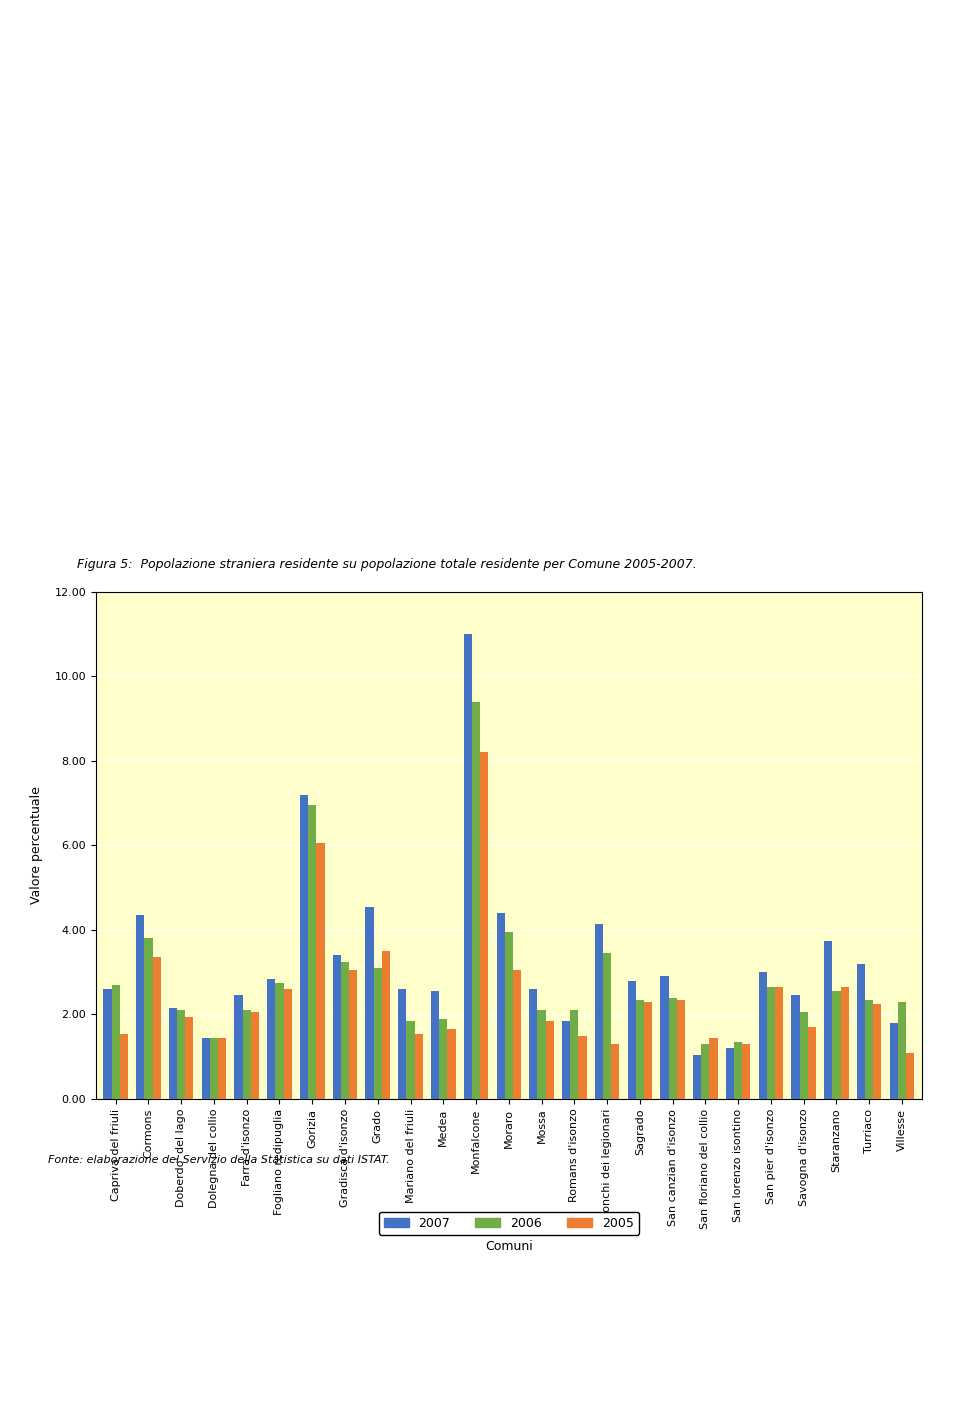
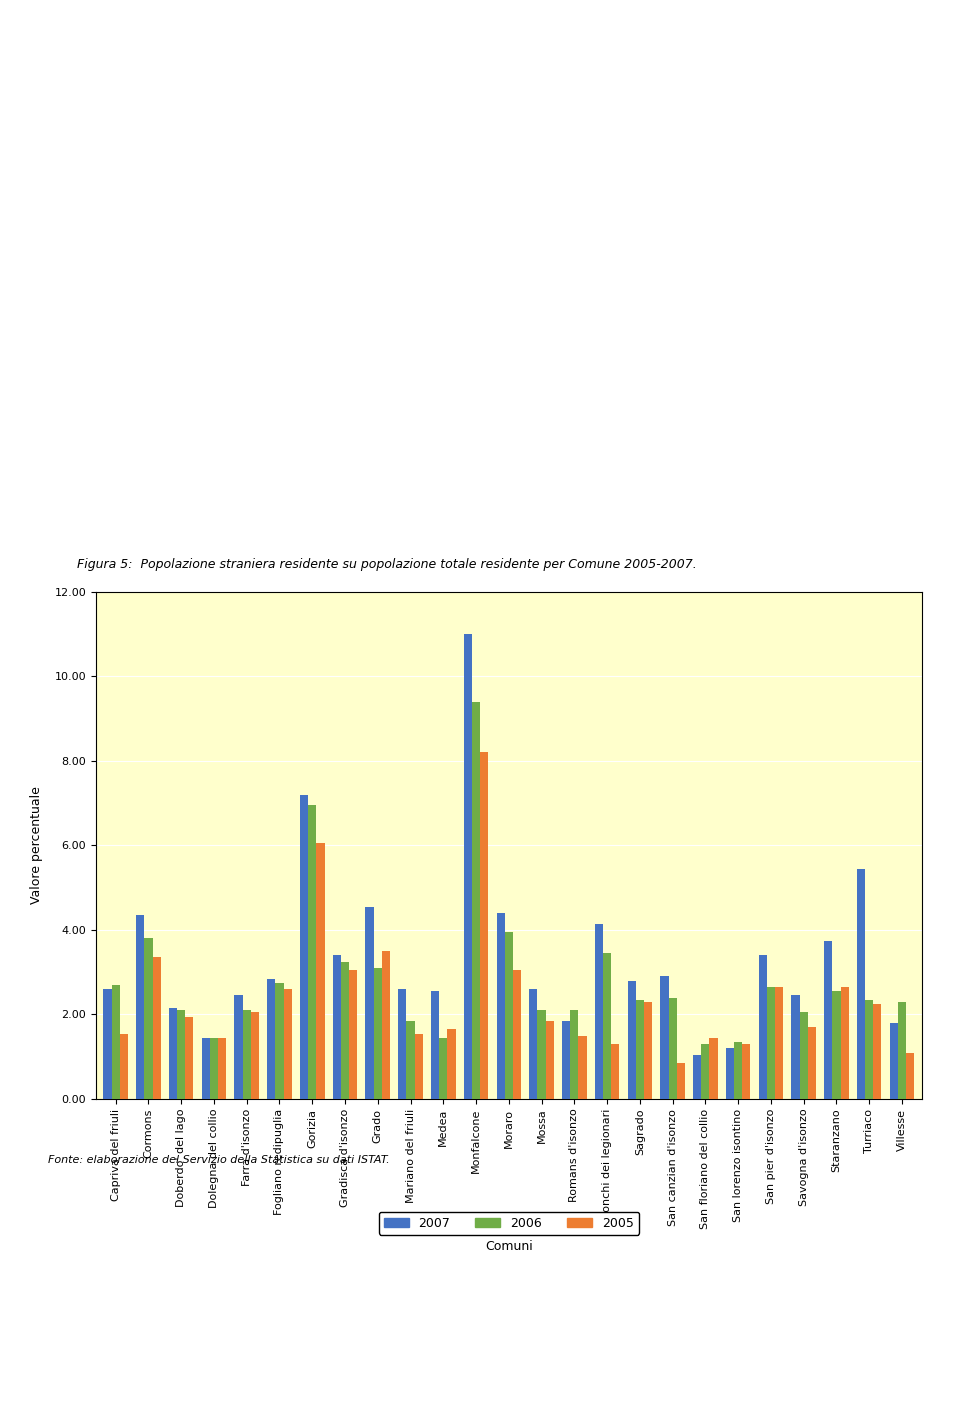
2006/Medea: 1.90 -> 1.45
2005/San canzian d'isonzo: 2.35 -> 0.85
2007/San pier d'isonzo: 3.00 -> 3.40
2007/Turriaco: 3.20 -> 5.45
